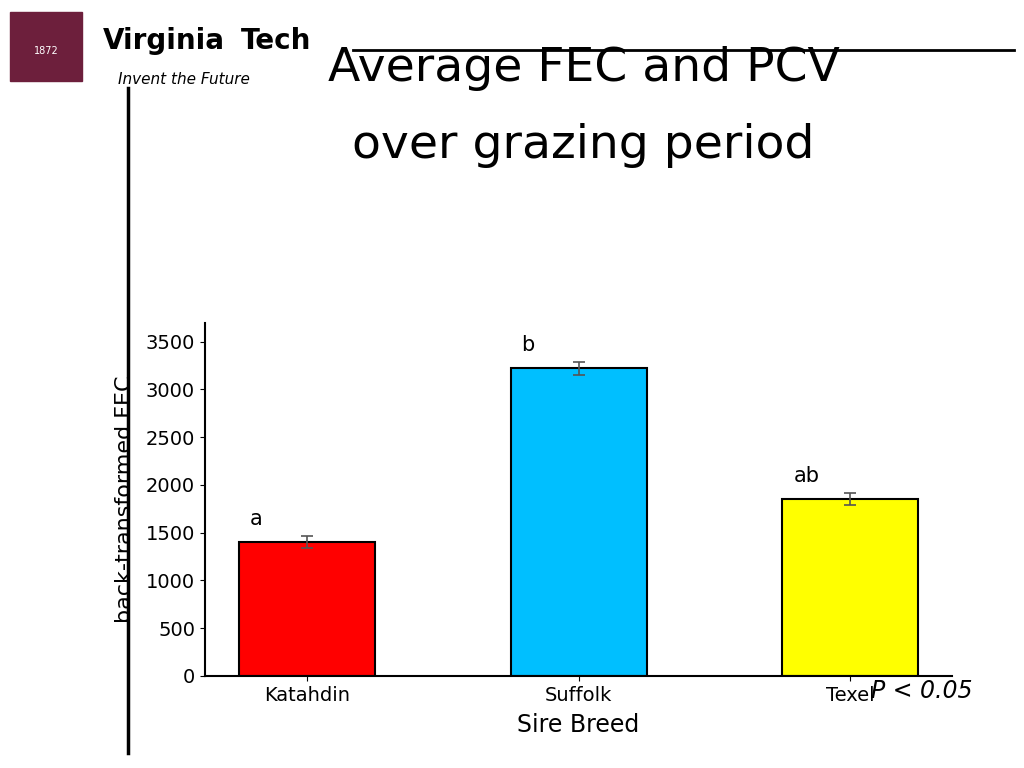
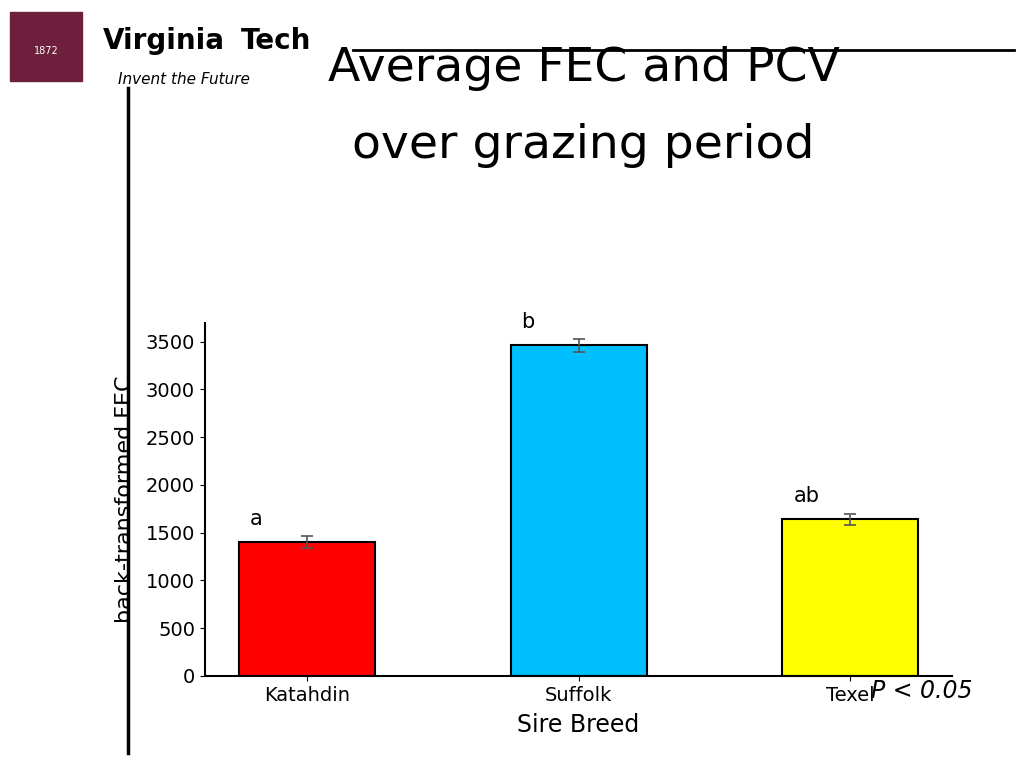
Suffolk: 3220 -> 3460
Texel: 1850 -> 1640
